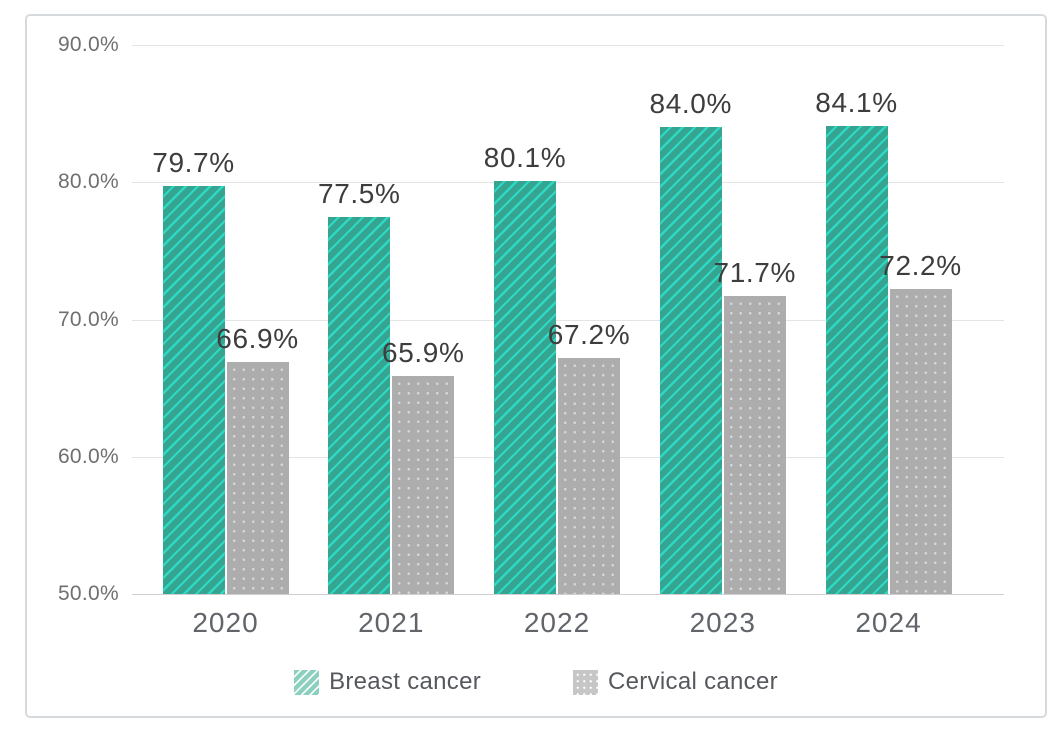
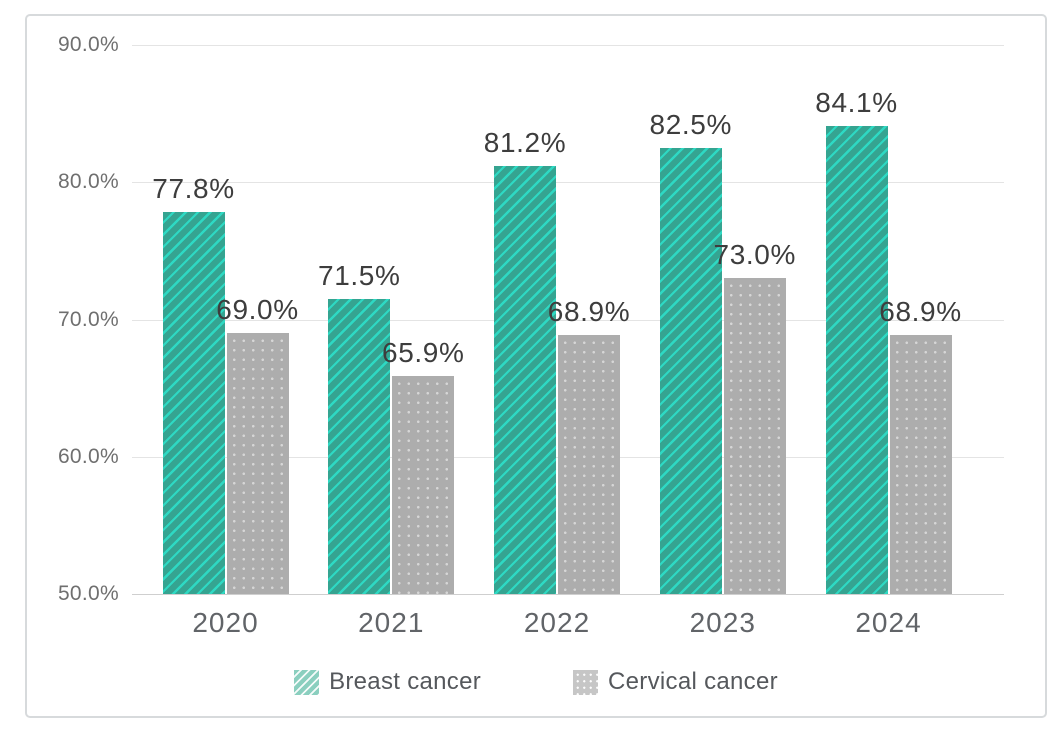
Breast cancer/2020: 79.7% -> 77.8%
Cervical cancer/2020: 66.9% -> 69.0%
Breast cancer/2021: 77.5% -> 71.5%
Breast cancer/2022: 80.1% -> 81.2%
Cervical cancer/2022: 67.2% -> 68.9%
Breast cancer/2023: 84.0% -> 82.5%
Cervical cancer/2023: 71.7% -> 73.0%
Cervical cancer/2024: 72.2% -> 68.9%
